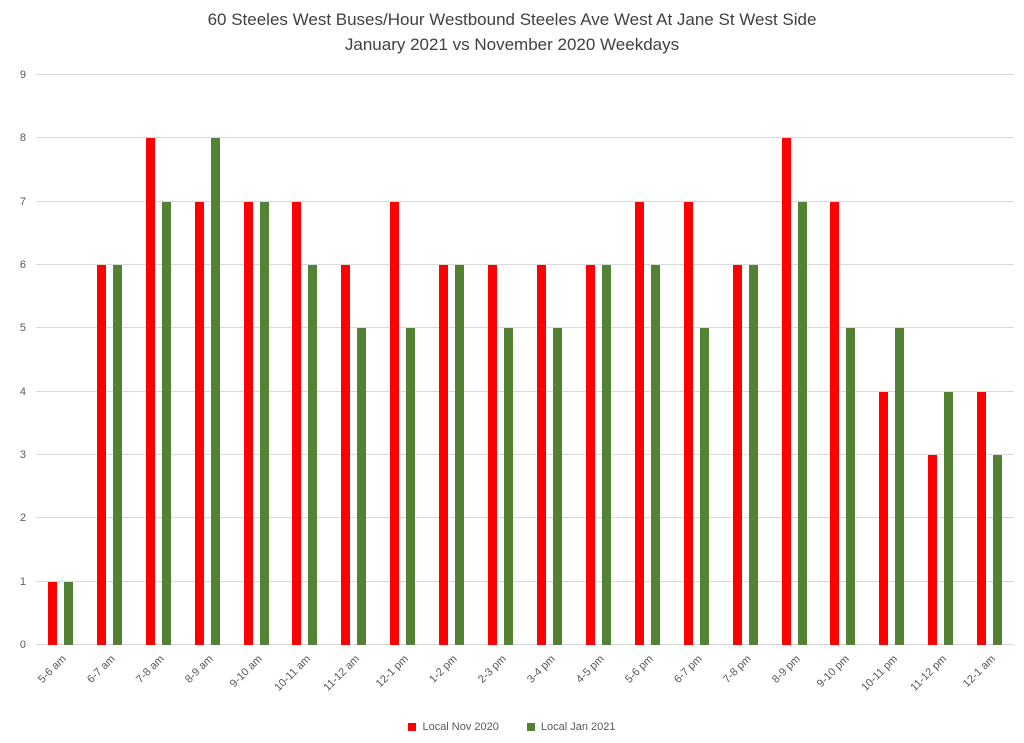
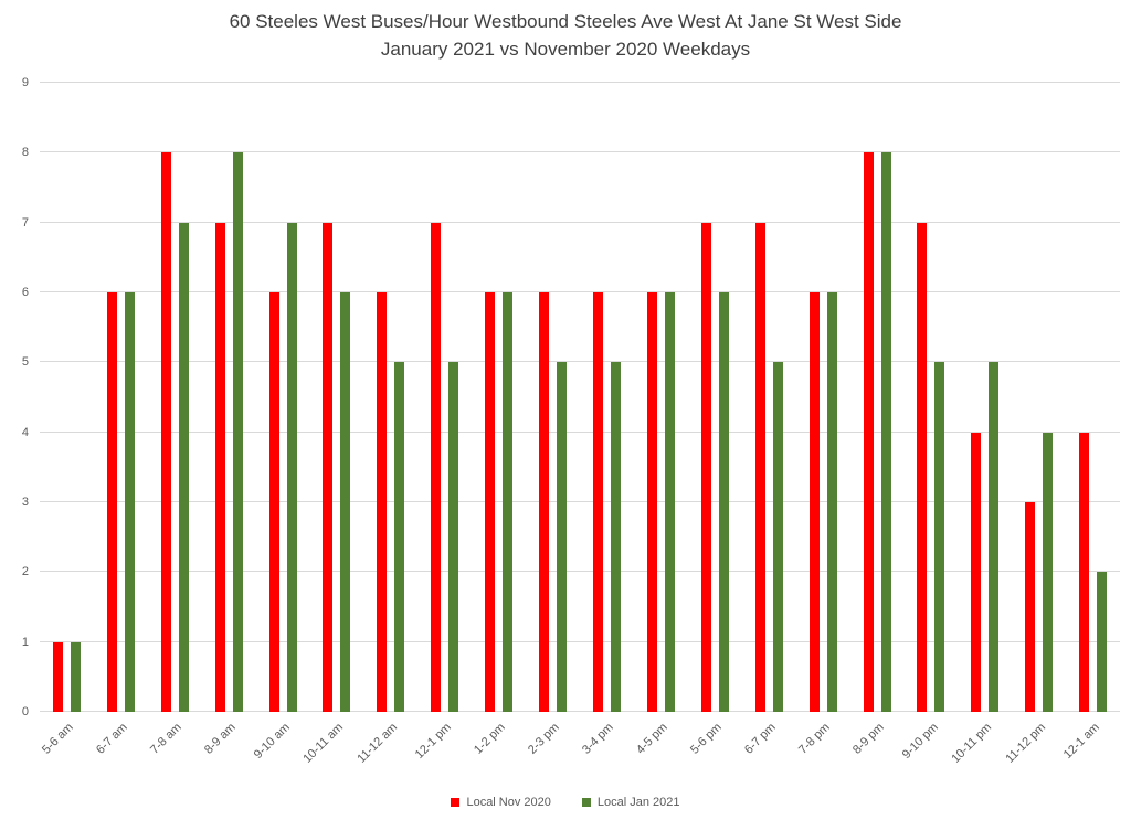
Local Nov 2020/9-10 am: 7 -> 6
Local Jan 2021/8-9 pm: 7 -> 8
Local Jan 2021/12-1 am: 3 -> 2
